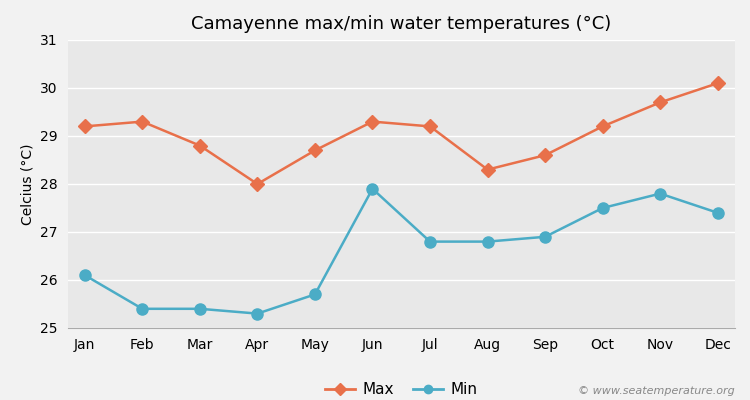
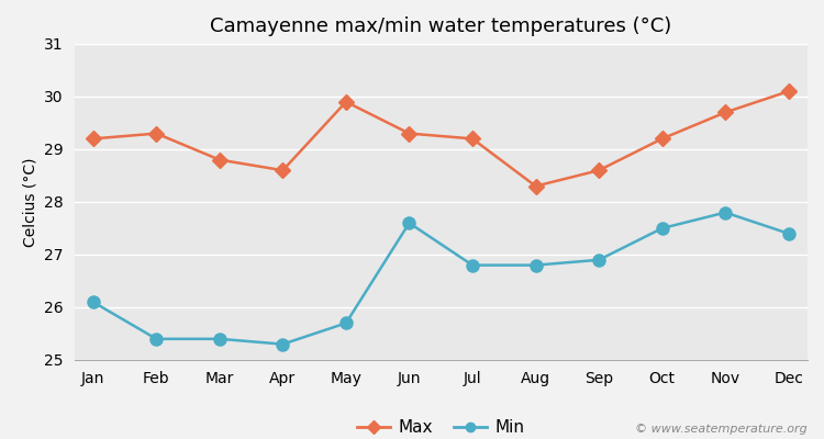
Max/Apr: 28.0 -> 28.6
Max/May: 28.7 -> 29.9
Min/Jun: 27.9 -> 27.6
